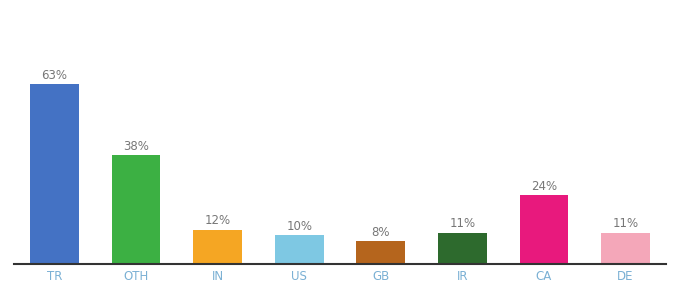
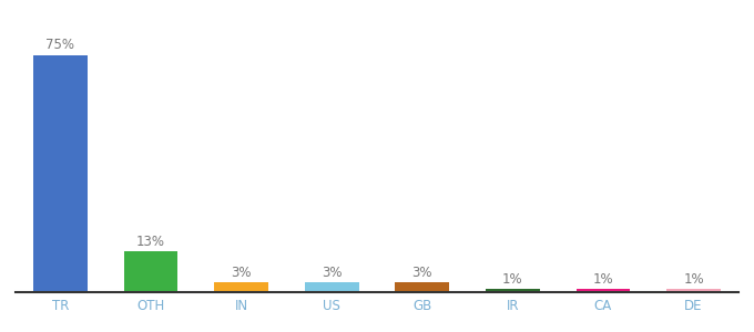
TR: 63% -> 75%
OTH: 38% -> 13%
IN: 12% -> 3%
US: 10% -> 3%
GB: 8% -> 3%
IR: 11% -> 1%
CA: 24% -> 1%
DE: 11% -> 1%
